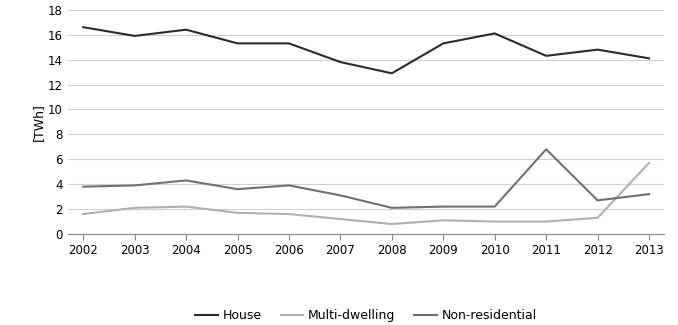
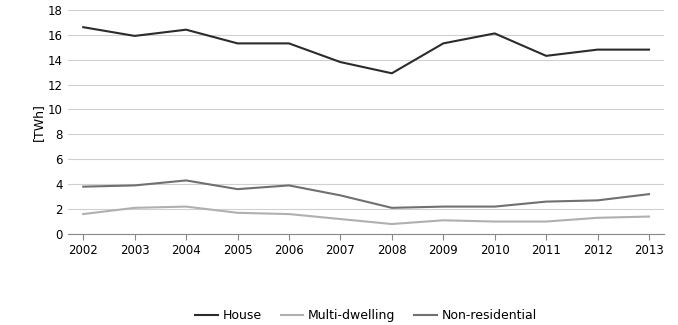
Non-residential/2011: 6.8 -> 2.6
House/2013: 14.1 -> 14.8
Multi-dwelling/2013: 5.7 -> 1.4
